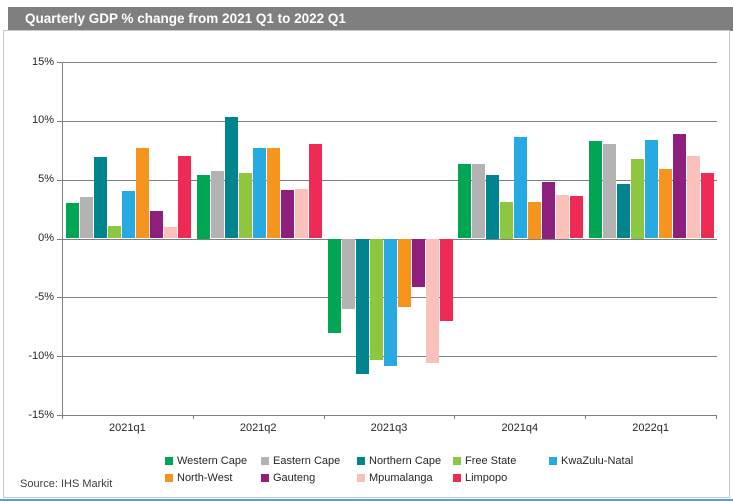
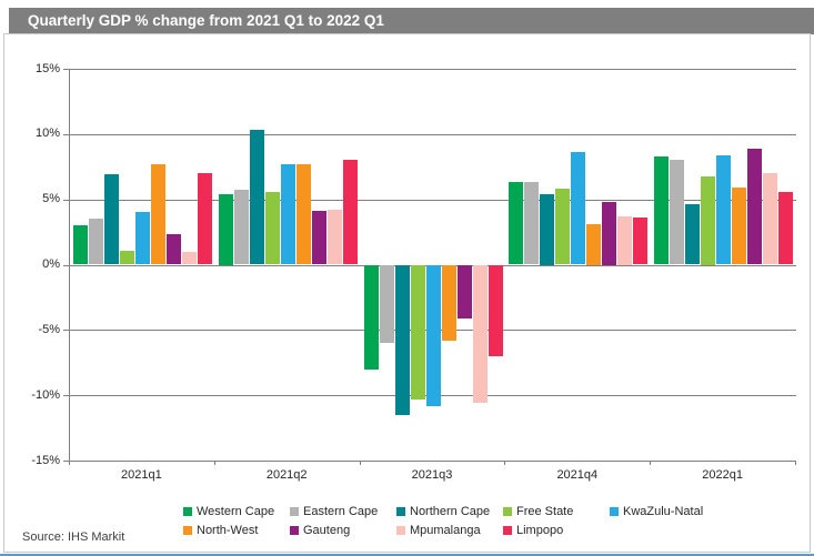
Free State/2021q4: 3.1% -> 5.8%
